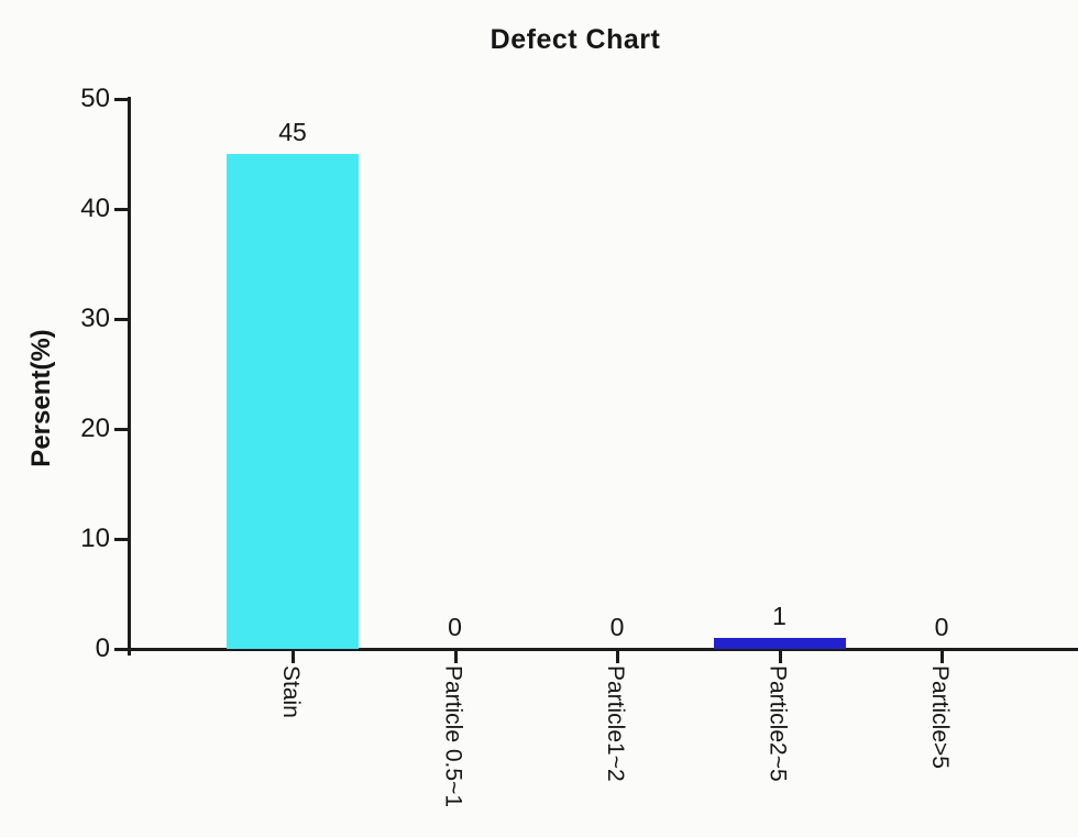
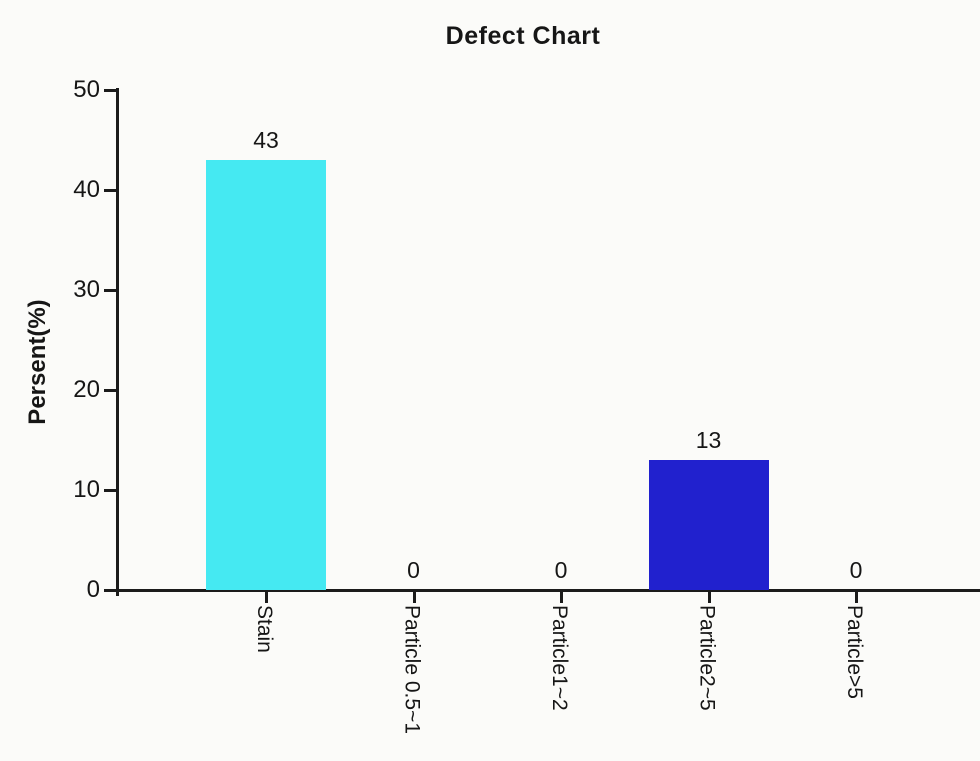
Stain: 45 -> 43
Particle2~5: 1 -> 13
